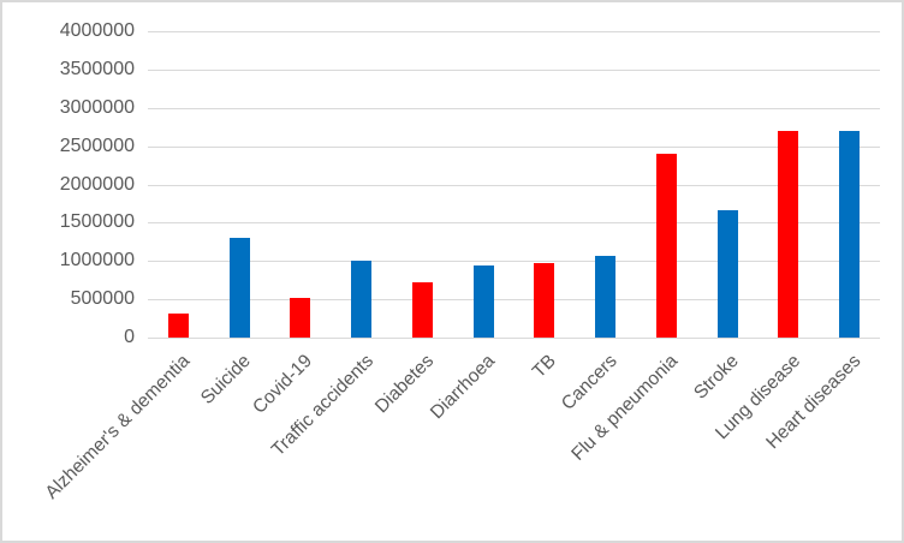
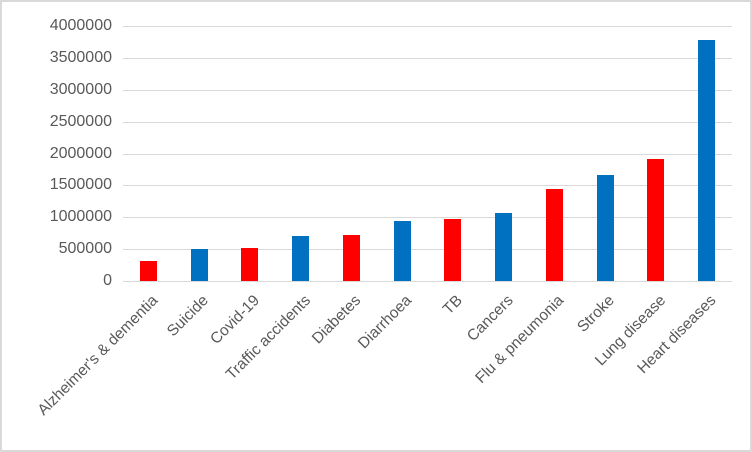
Suicide: 1300000 -> 500000
Traffic accidents: 1000000 -> 700000
Flu & pneumonia: 2400000 -> 1400000
Lung disease: 2700000 -> 1900000
Heart diseases: 2700000 -> 3800000
